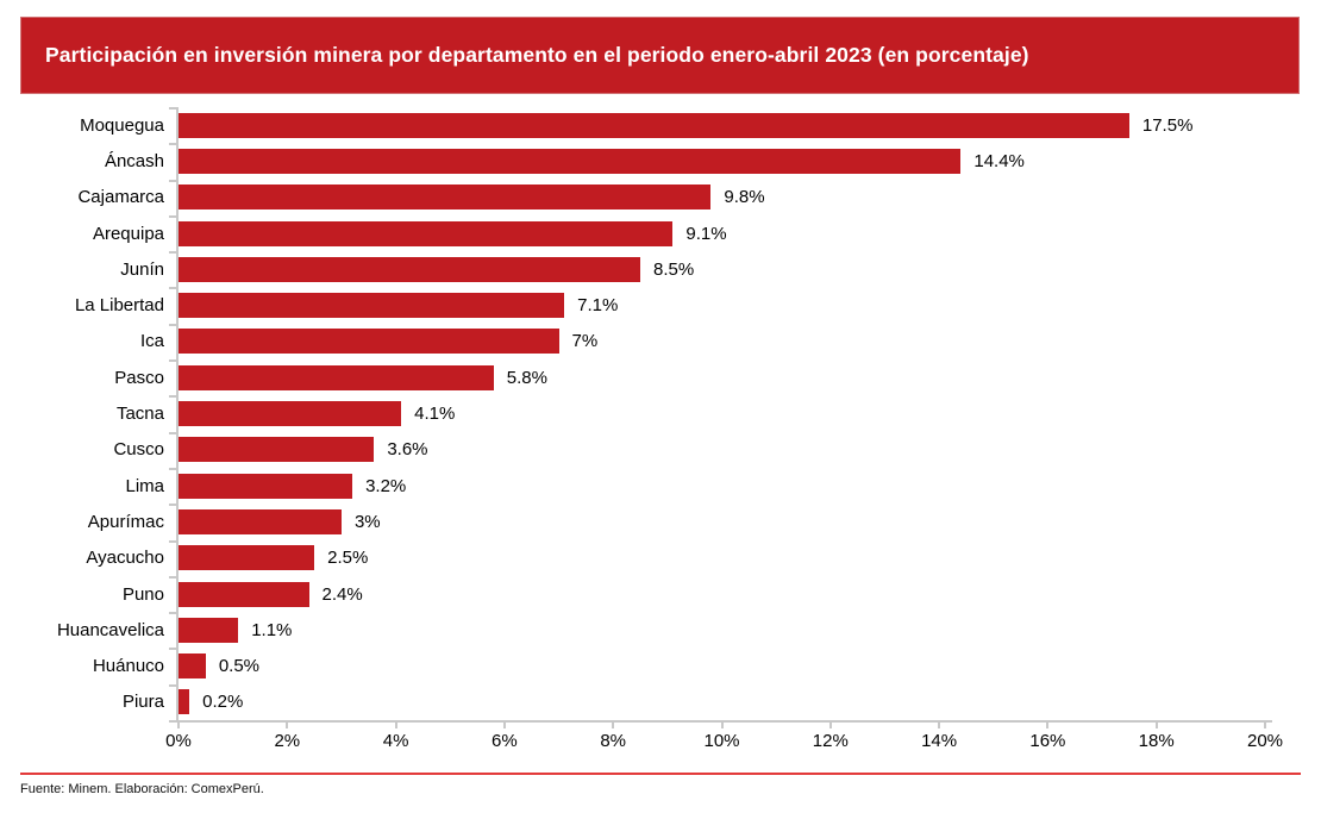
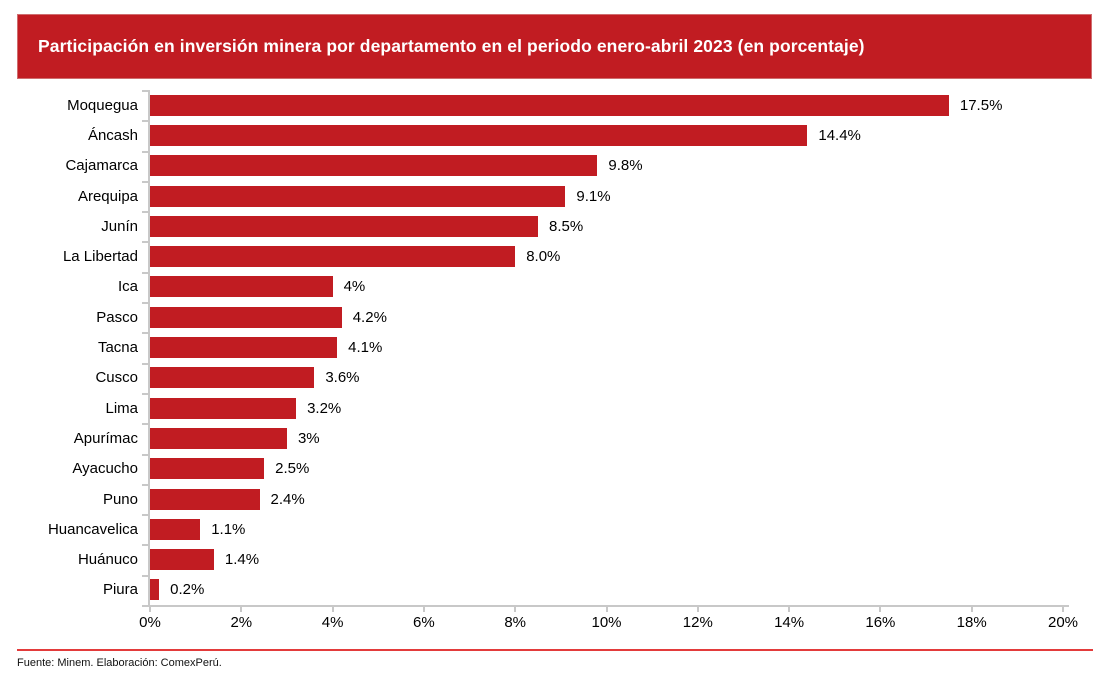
La Libertad: 7.1% -> 8.0%
Ica: 7% -> 4%
Pasco: 5.8% -> 4.2%
Huánuco: 0.5% -> 1.4%
